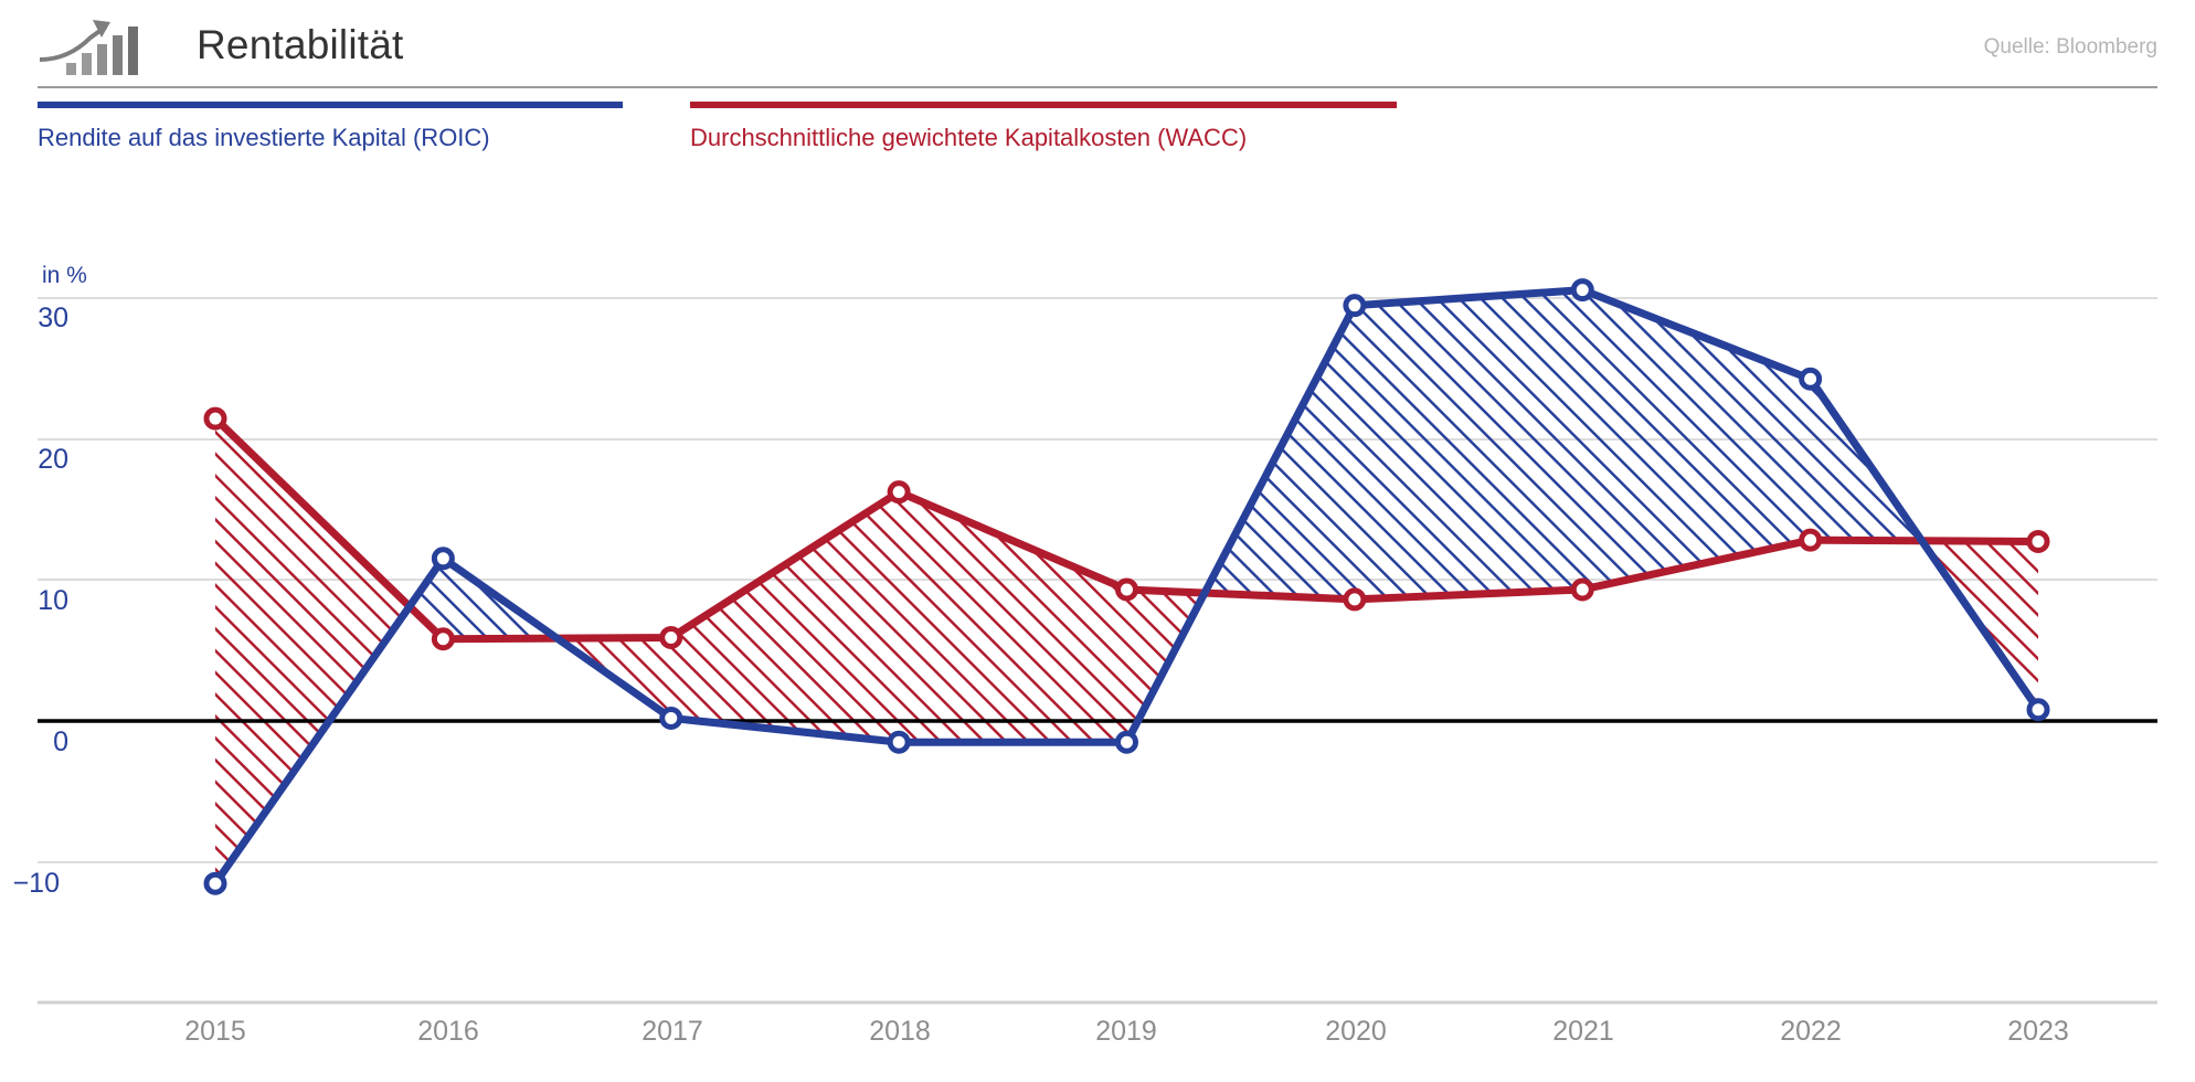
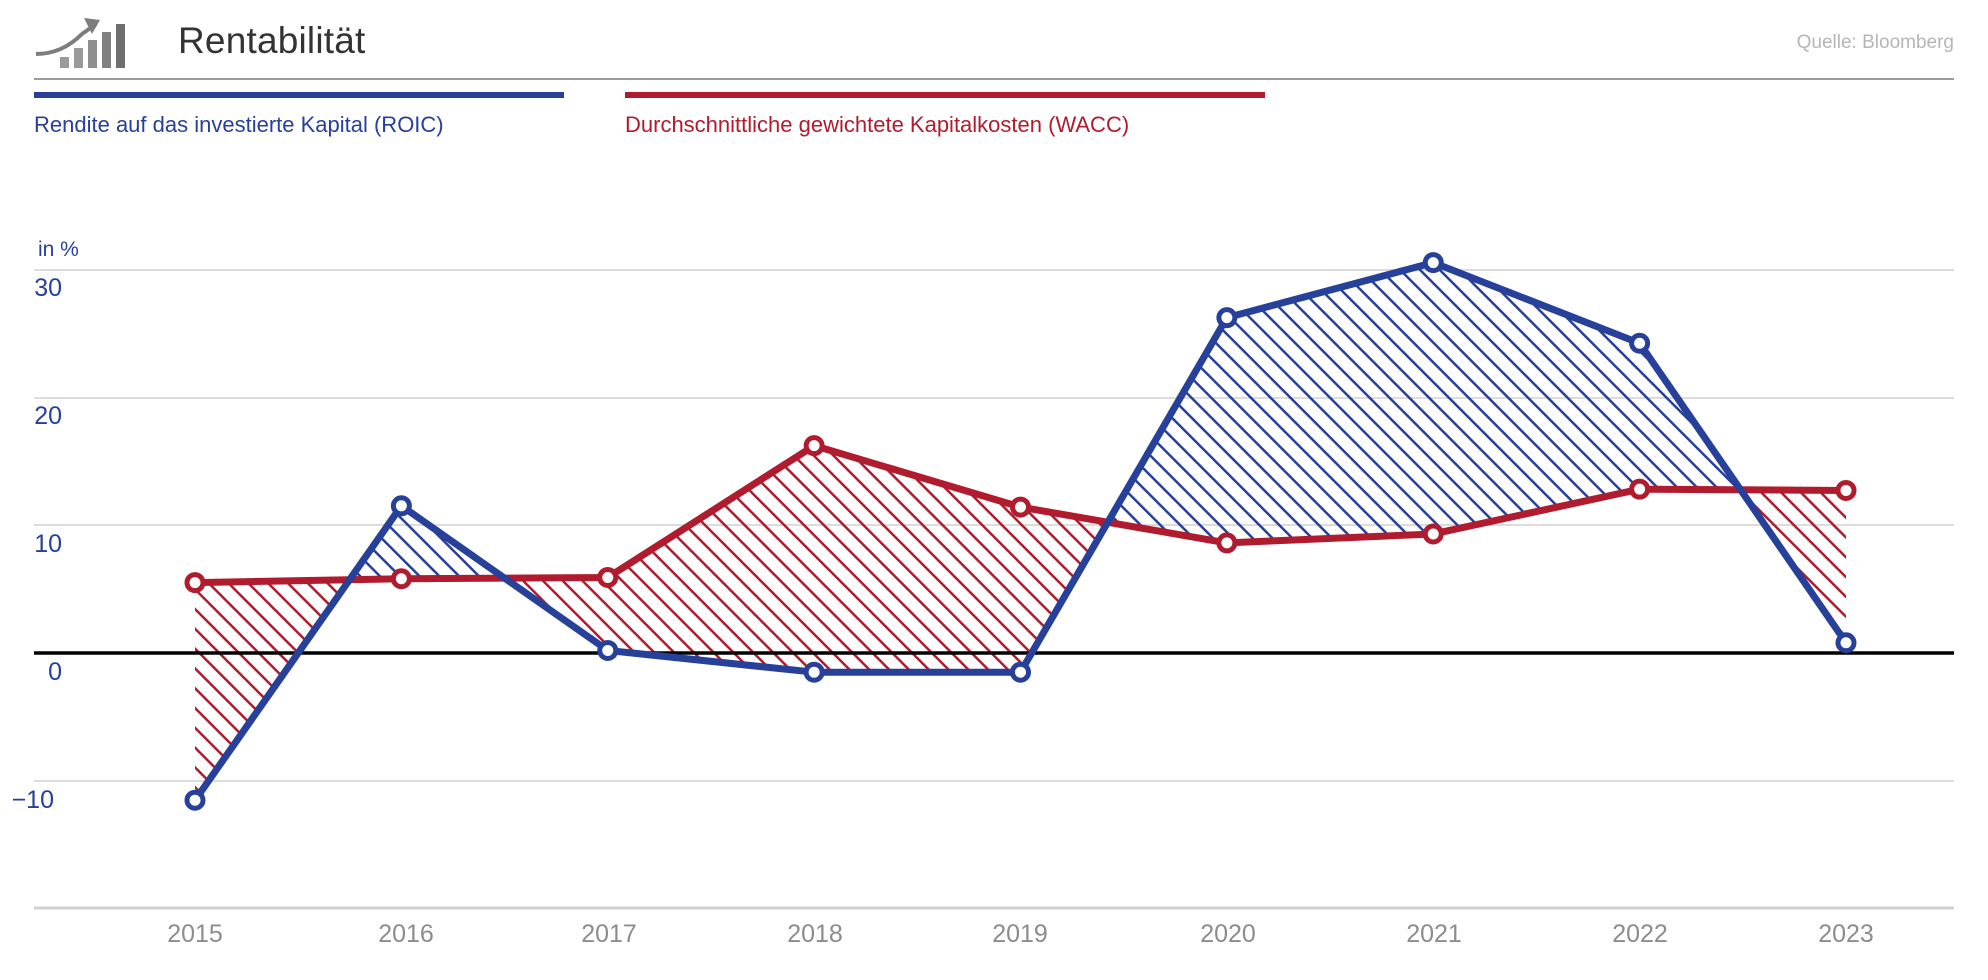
Durchschnittliche gewichtete Kapitalkosten (WACC)/2015: 21.4 -> 5.5
Durchschnittliche gewichtete Kapitalkosten (WACC)/2019: 9.3 -> 11.4
Rendite auf das investierte Kapital (ROIC)/2020: 29.4 -> 26.2
